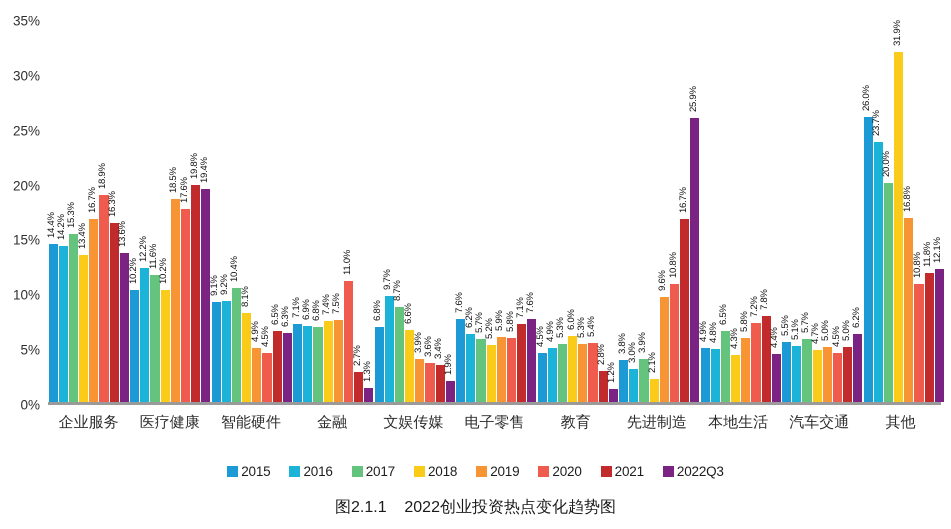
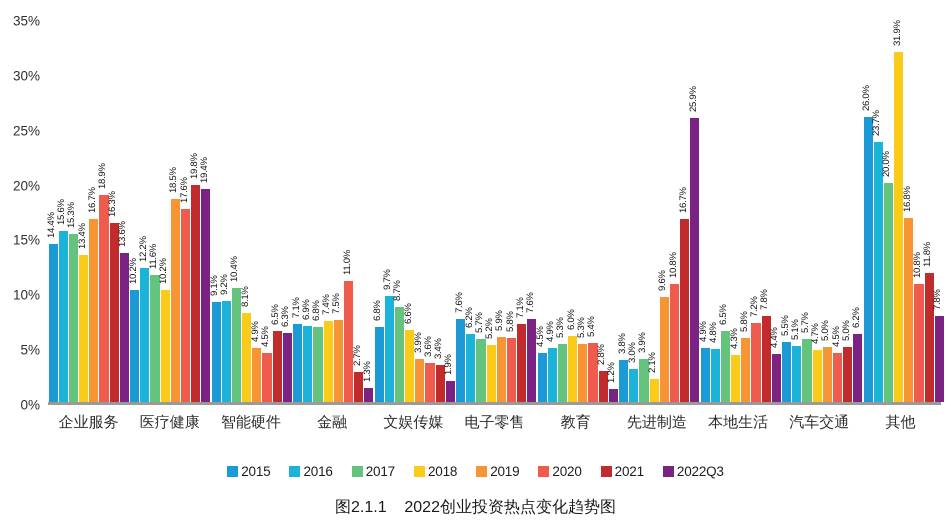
2016/企业服务: 14.2% -> 15.6%
2022Q3/其他: 12.1% -> 7.8%
